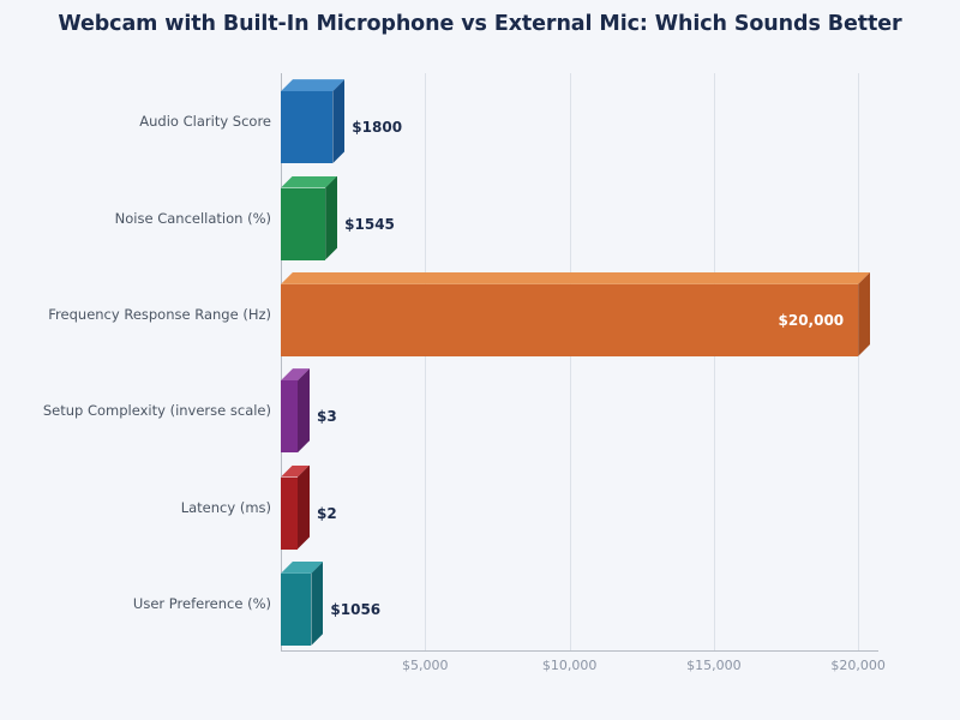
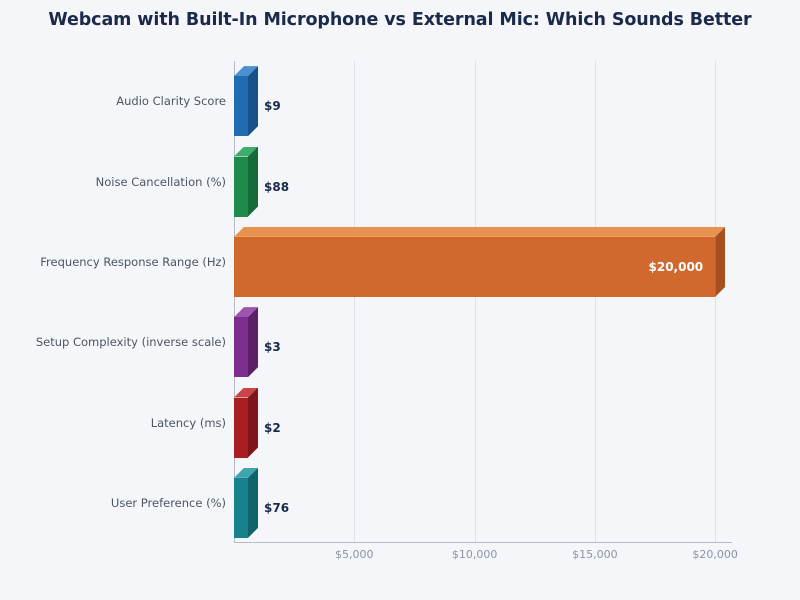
Audio Clarity Score: $1800 -> $9
Noise Cancellation (%): $1545 -> $88
User Preference (%): $1056 -> $76
